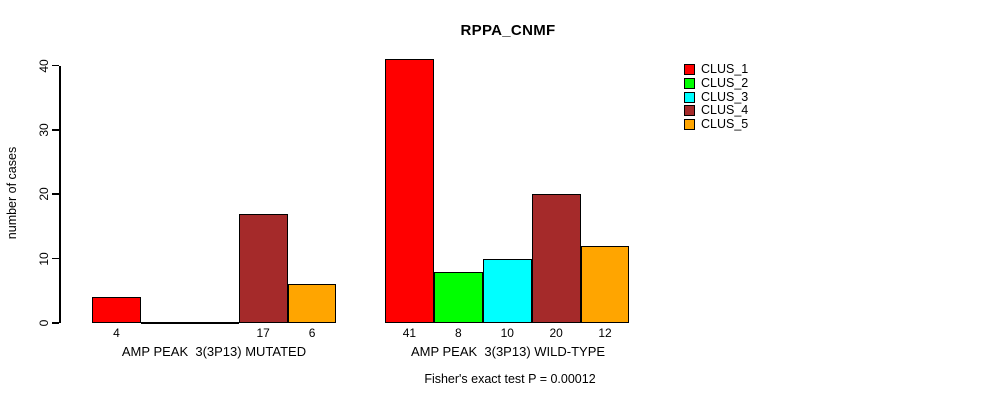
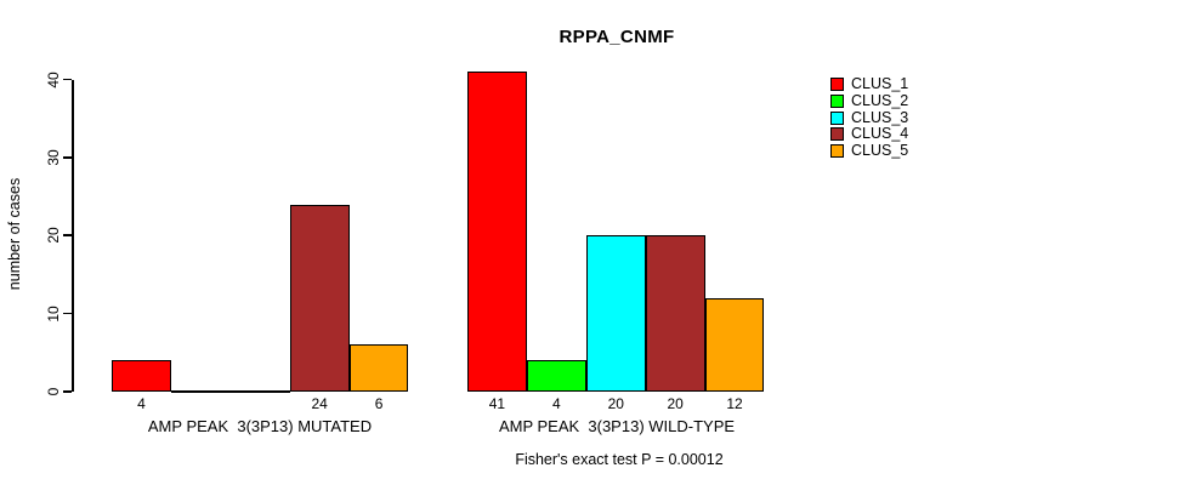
CLUS_4/AMP PEAK 3(3P13) MUTATED: 17 -> 24
CLUS_2/AMP PEAK 3(3P13) WILD-TYPE: 8 -> 4
CLUS_3/AMP PEAK 3(3P13) WILD-TYPE: 10 -> 20
